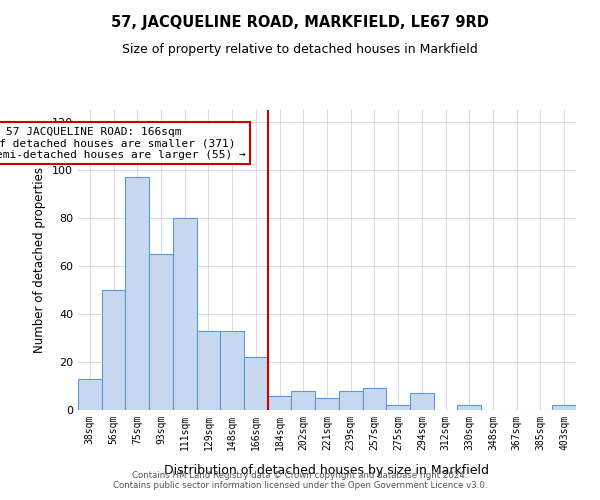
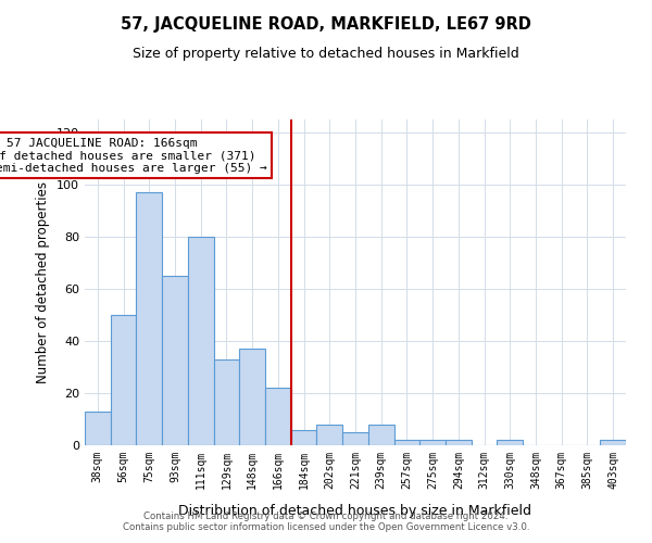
148sqm: 33 -> 37
257sqm: 9 -> 2
294sqm: 7 -> 2
